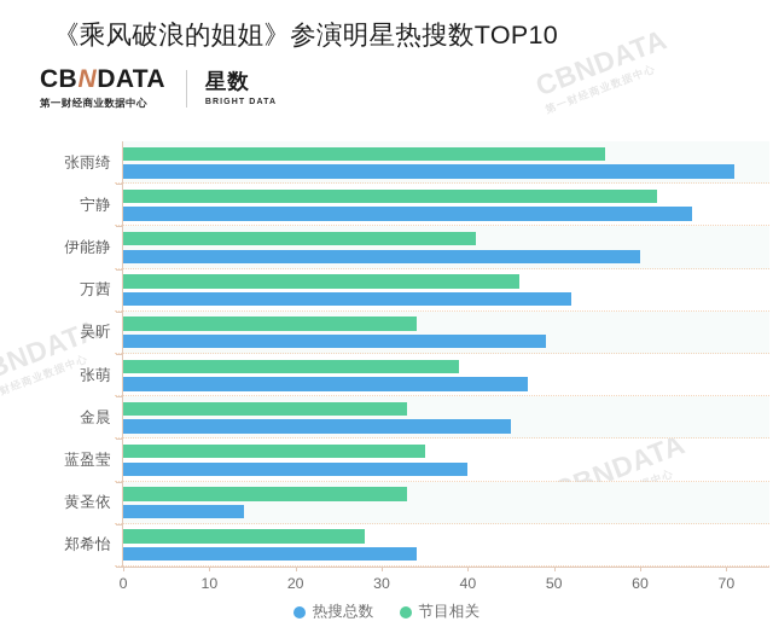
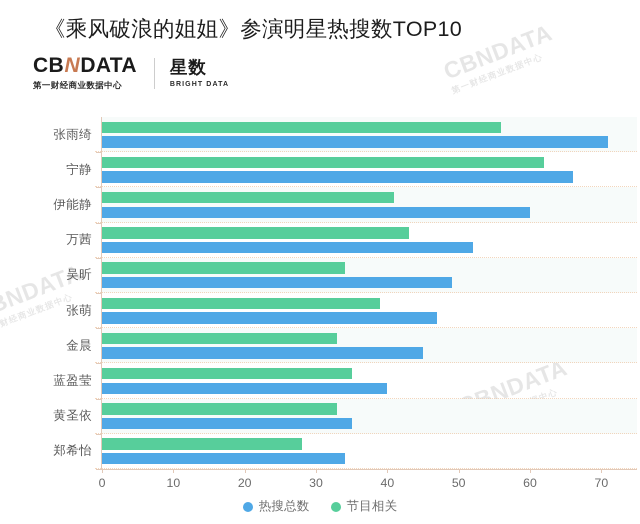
节目相关/万茜: 46 -> 43
热搜总数/黄圣依: 14 -> 35
